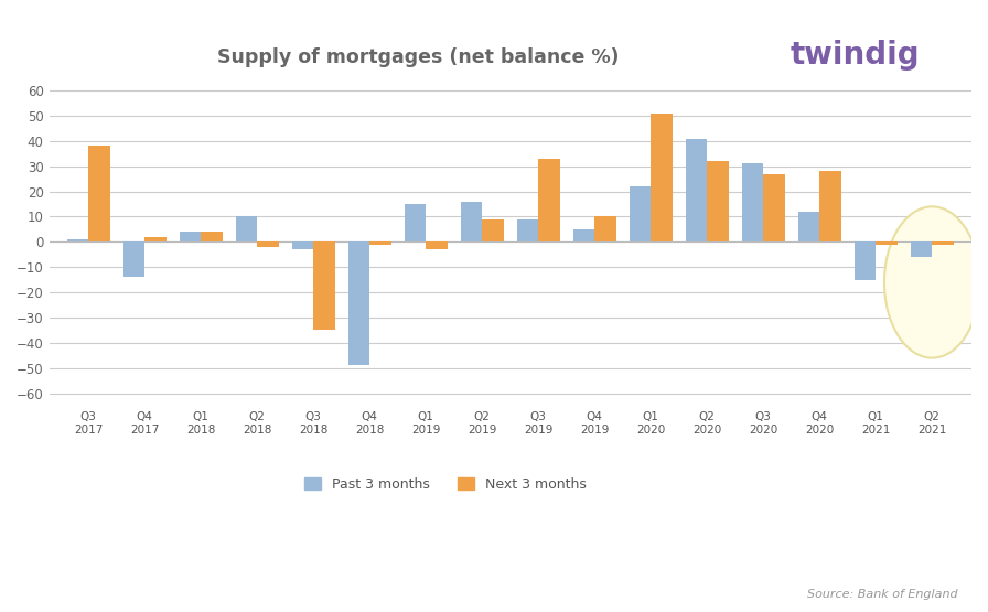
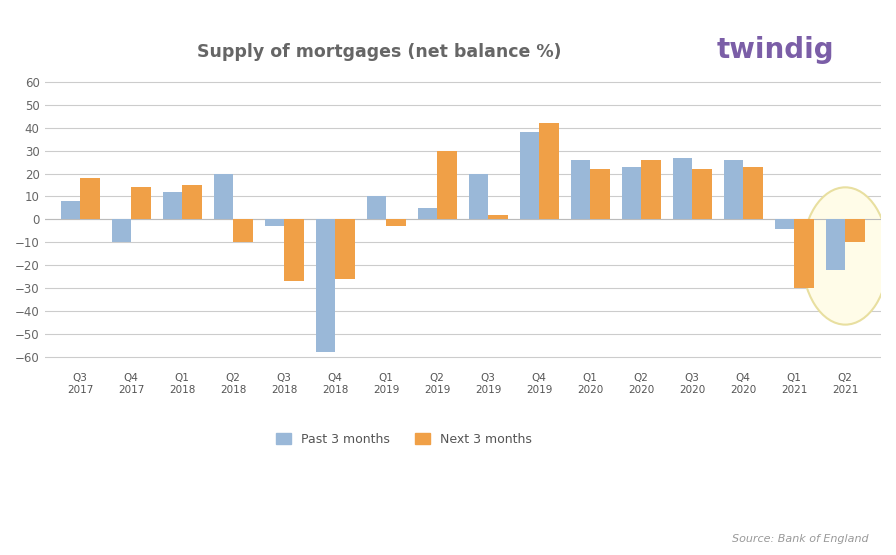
Past 3 months/Q3 2017: 1 -> 8
Next 3 months/Q3 2017: 38 -> 18
Past 3 months/Q4 2017: -14 -> -10
Next 3 months/Q4 2017: 2 -> 14
Past 3 months/Q1 2018: 4 -> 12
Next 3 months/Q1 2018: 4 -> 15
Past 3 months/Q2 2018: 10 -> 20
Next 3 months/Q2 2018: -2 -> -10
Next 3 months/Q3 2018: -35 -> -27
Past 3 months/Q4 2018: -49 -> -58
Next 3 months/Q4 2018: -1 -> -26
Past 3 months/Q1 2019: 15 -> 10
Past 3 months/Q2 2019: 16 -> 5
Next 3 months/Q2 2019: 9 -> 30
Past 3 months/Q3 2019: 9 -> 20
Next 3 months/Q3 2019: 33 -> 2
Past 3 months/Q4 2019: 5 -> 38
Next 3 months/Q4 2019: 10 -> 42
Past 3 months/Q1 2020: 22 -> 26
Next 3 months/Q1 2020: 51 -> 22
Past 3 months/Q2 2020: 41 -> 23
Next 3 months/Q2 2020: 32 -> 26
Past 3 months/Q3 2020: 31 -> 27
Next 3 months/Q3 2020: 27 -> 22
Past 3 months/Q4 2020: 12 -> 26
Next 3 months/Q4 2020: 28 -> 23
Past 3 months/Q1 2021: -15 -> -4
Next 3 months/Q1 2021: -1 -> -30
Past 3 months/Q2 2021: -6 -> -22
Next 3 months/Q2 2021: -1 -> -10
